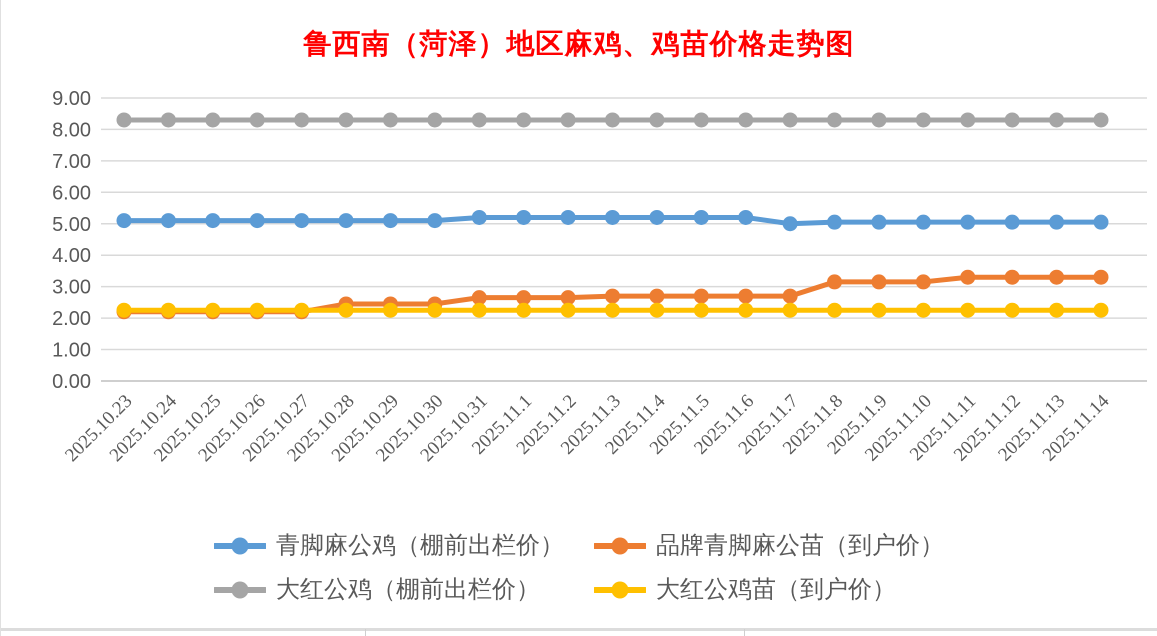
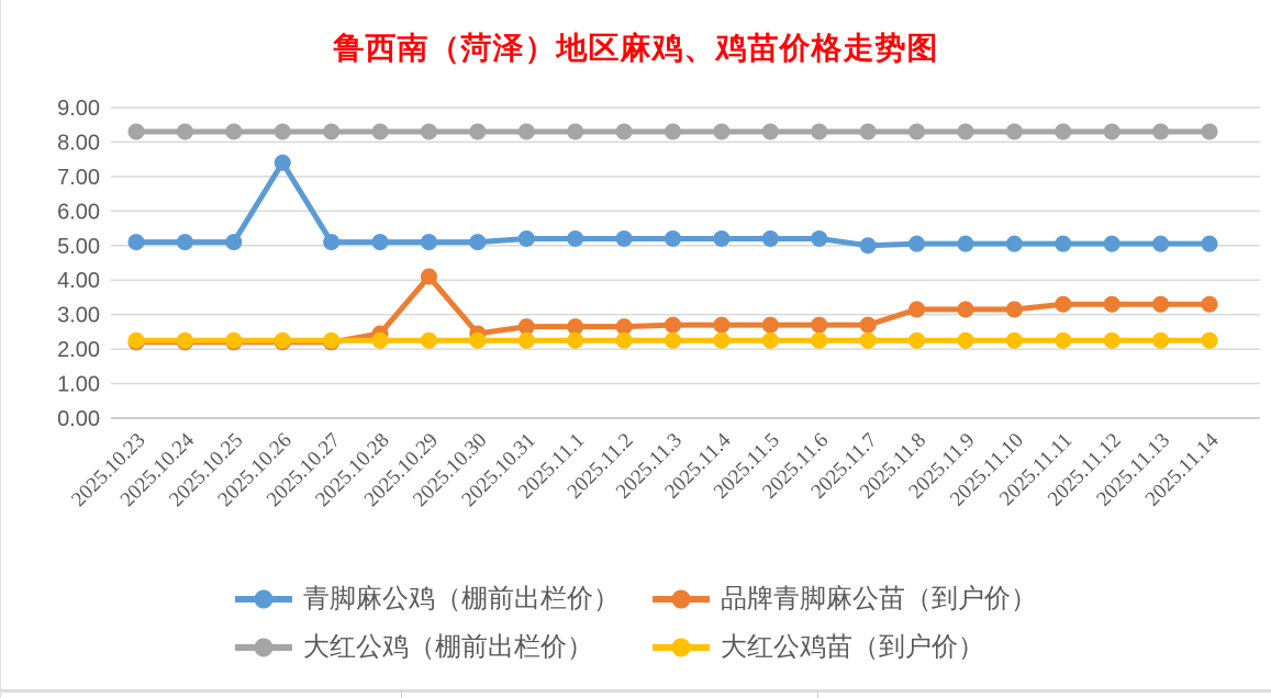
青脚麻公鸡（棚前出栏价）/2025.10.26: 5.1 -> 7.4
品牌青脚麻公苗（到户价）/2025.10.29: 2.5 -> 4.1
